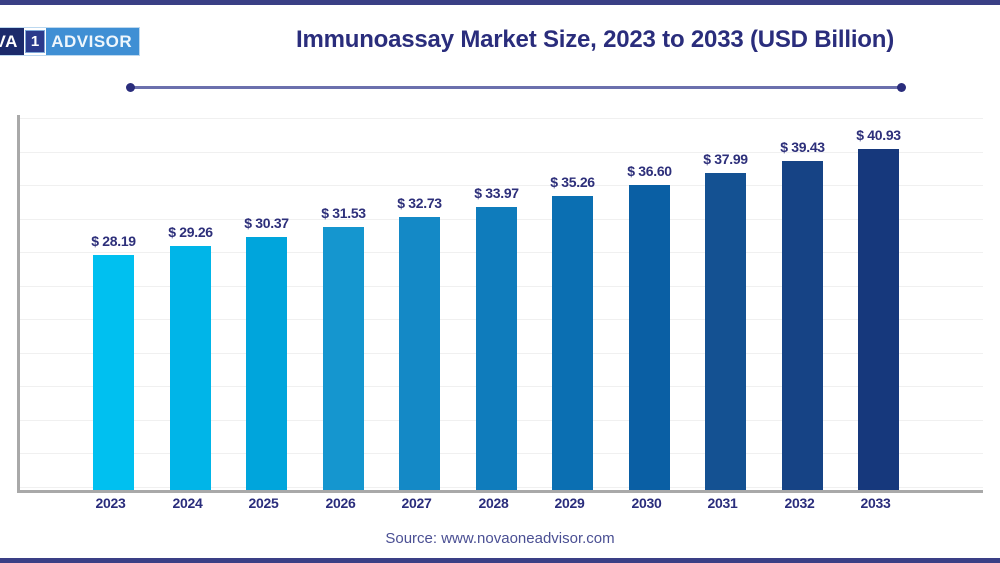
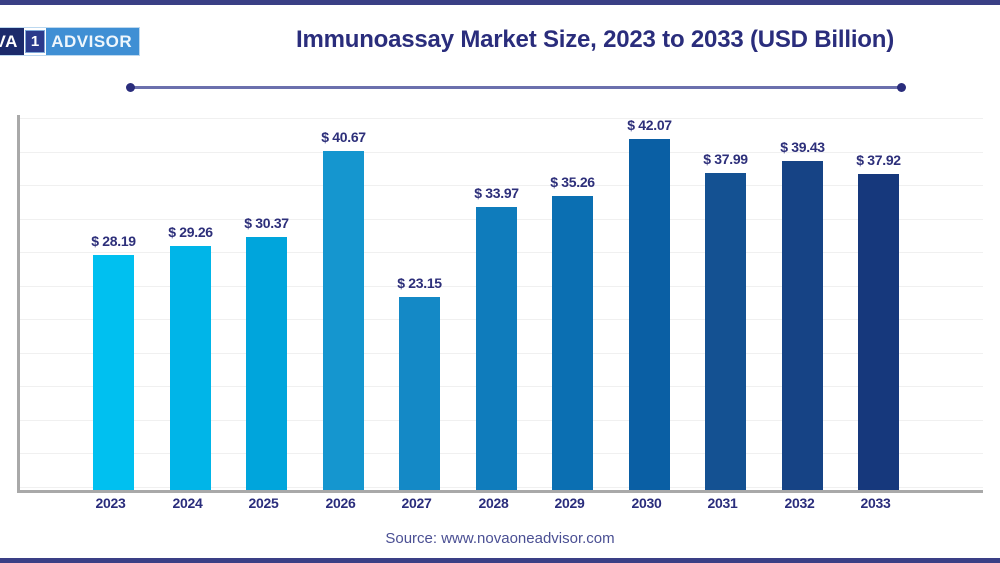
2026: 31.53 -> 40.67
2027: 32.73 -> 23.15
2030: 36.60 -> 42.07
2033: 40.93 -> 37.92
